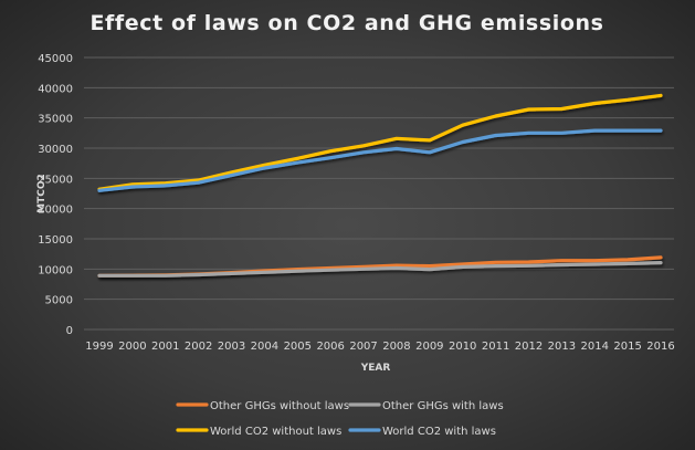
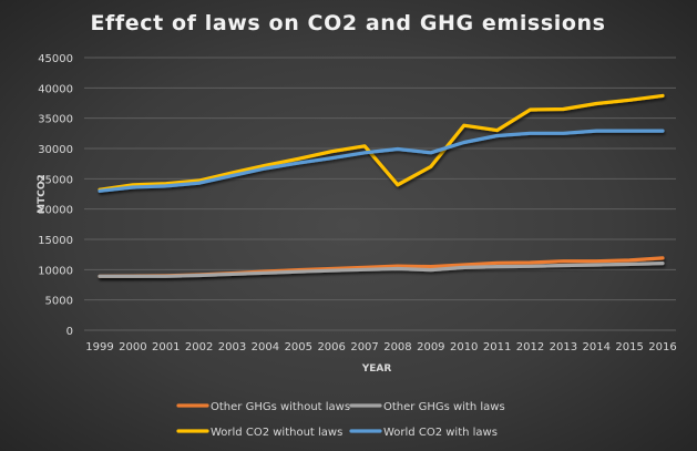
World CO2 without laws/2008: 32000 -> 24000
World CO2 without laws/2009: 31000 -> 27000
World CO2 without laws/2011: 35000 -> 33000
